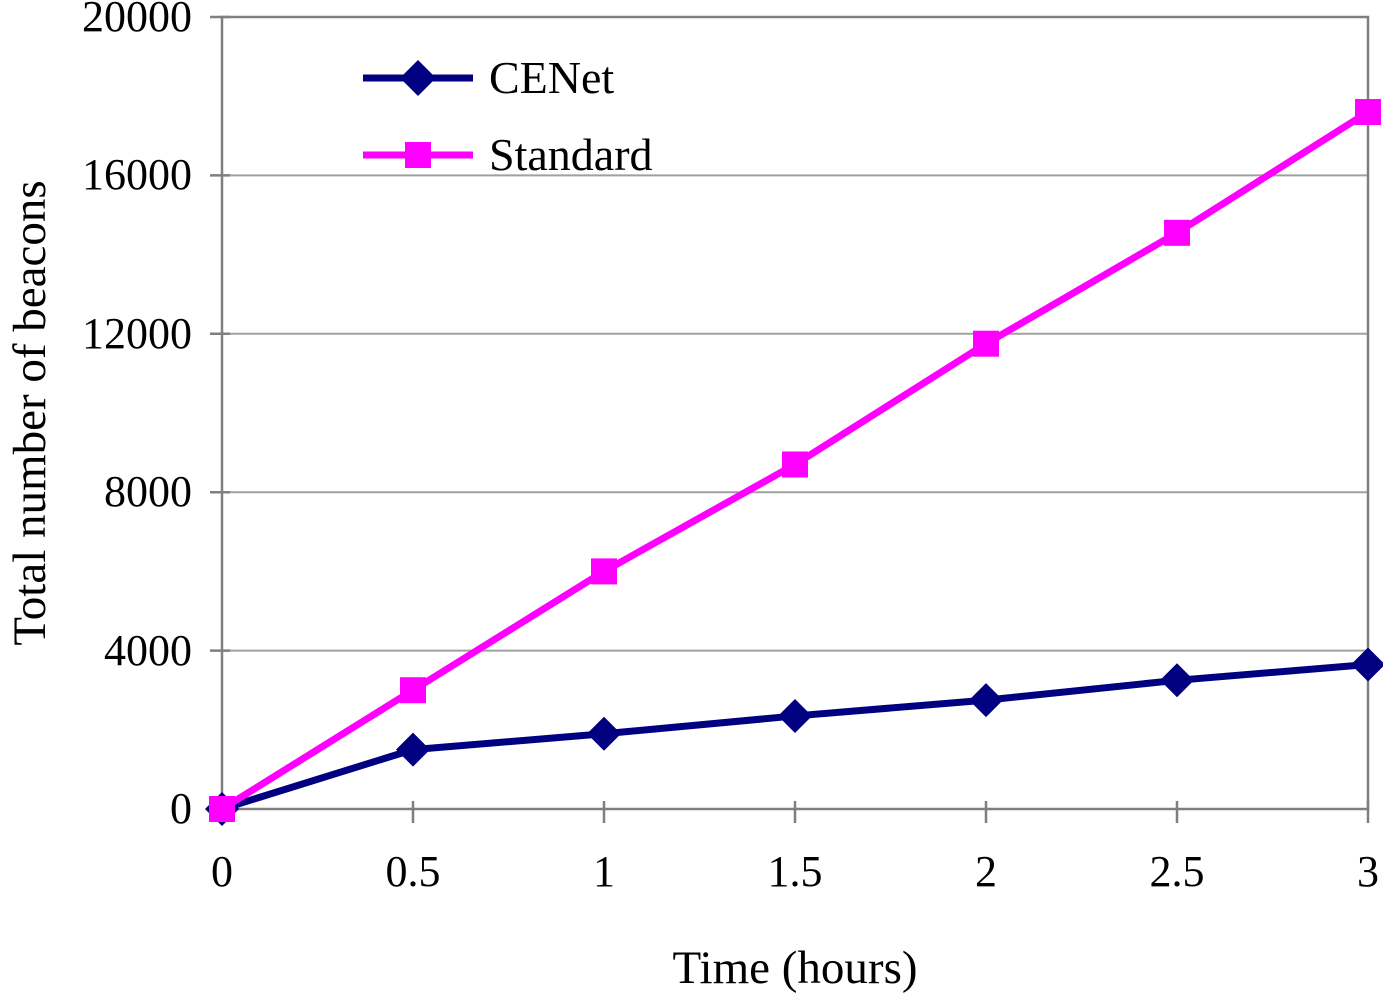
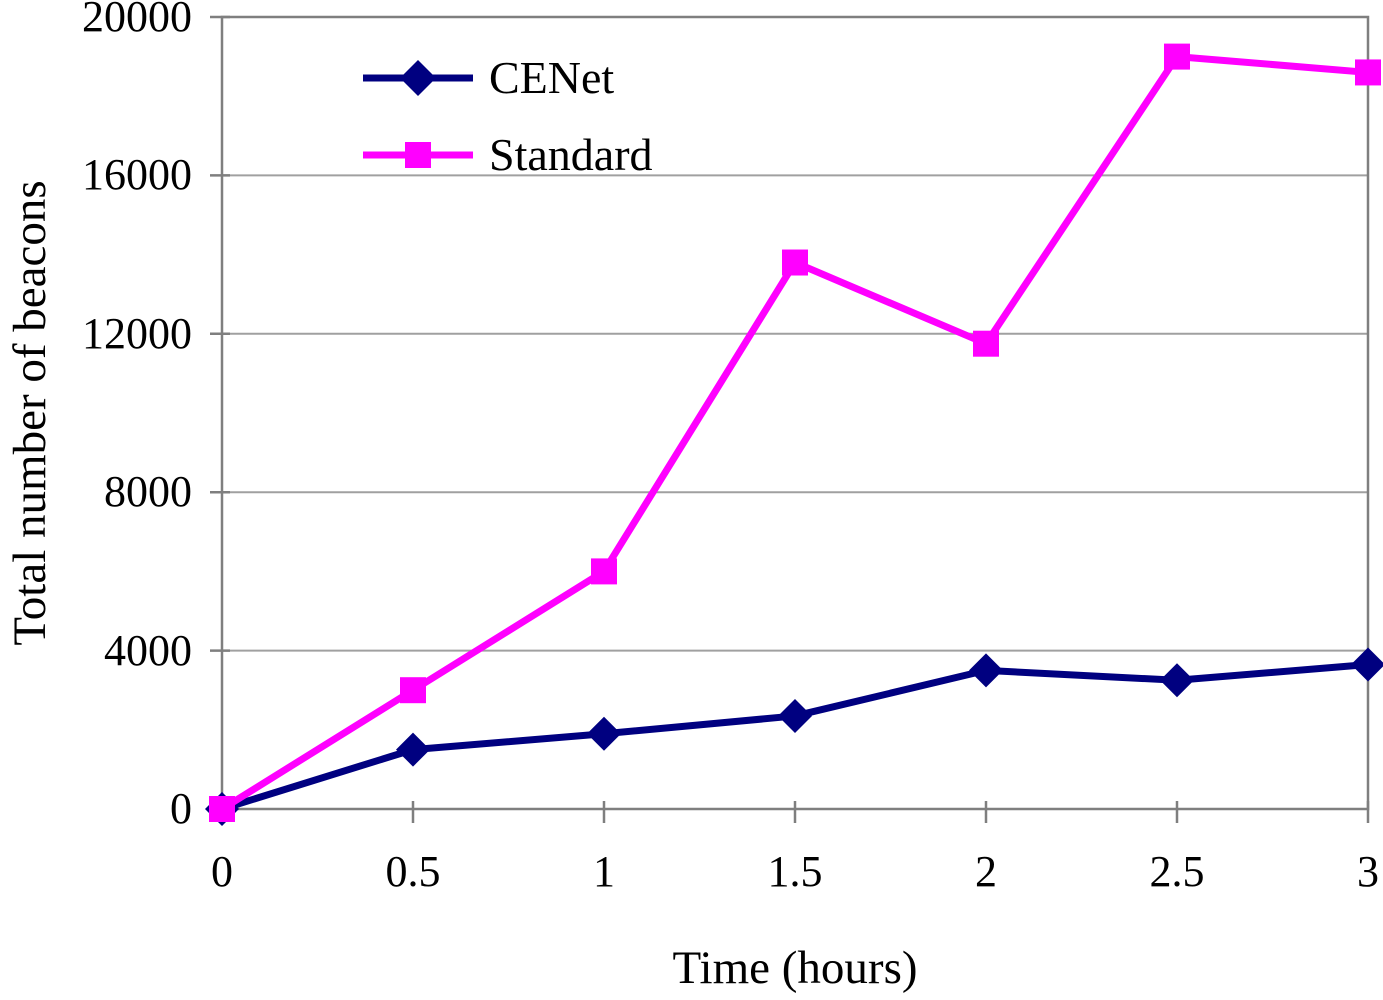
Standard/1.5: 8700 -> 13800
CENet/2: 2800 -> 3500
Standard/2.5: 14600 -> 19000
Standard/3: 17600 -> 18600
